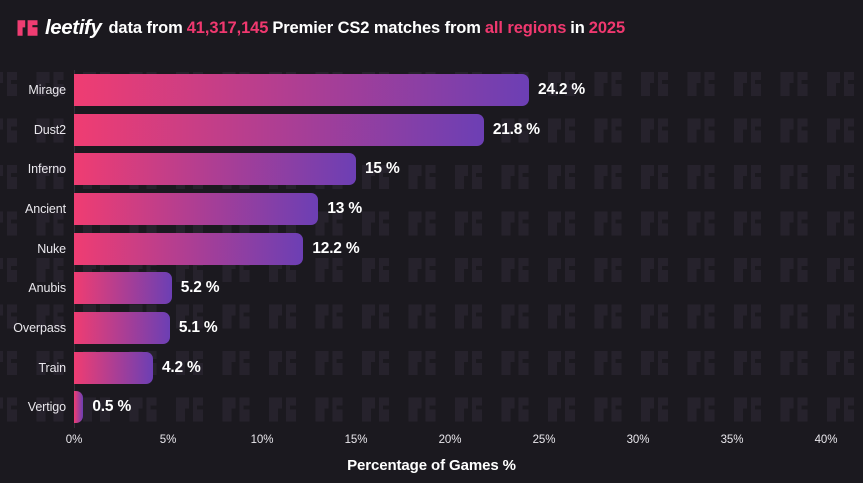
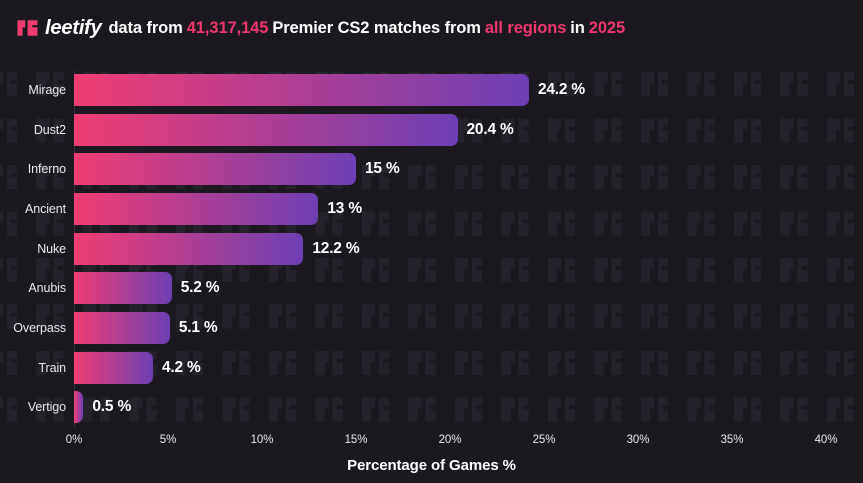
Dust2: 21.8 -> 20.4
